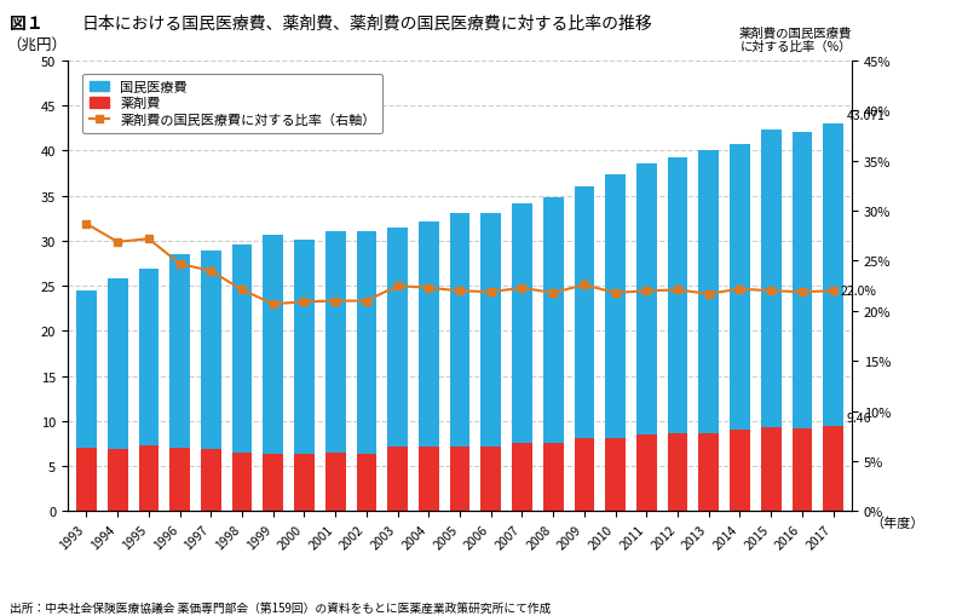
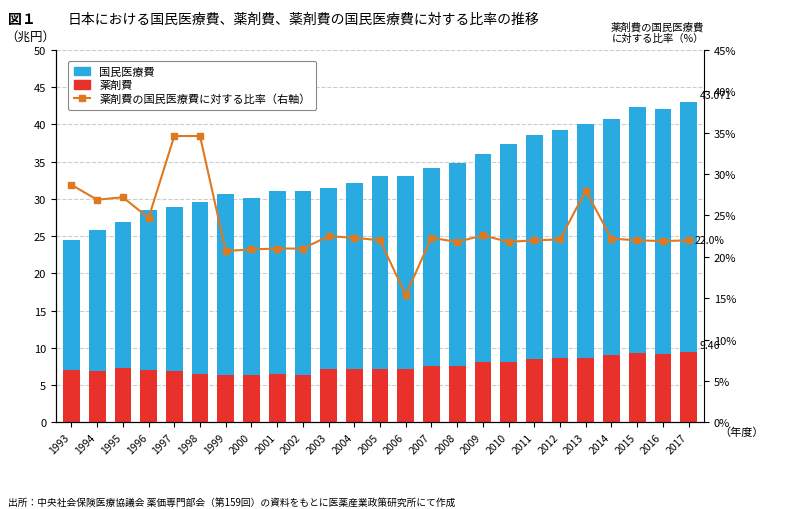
薬剤費の国民医療費に対する比率（右軸）/1997: 24.0% -> 34.6%
薬剤費の国民医療費に対する比率（右軸）/1998: 22.1% -> 34.6%
薬剤費の国民医療費に対する比率（右軸）/2006: 21.9% -> 15.4%
薬剤費の国民医療費に対する比率（右軸）/2013: 21.7% -> 28.0%
